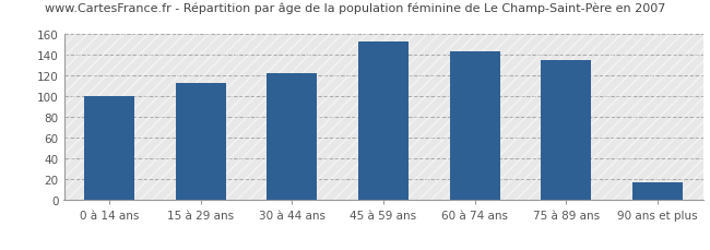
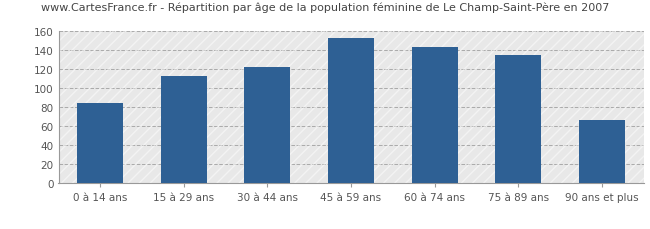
0 à 14 ans: 100 -> 84
90 ans et plus: 17 -> 66
